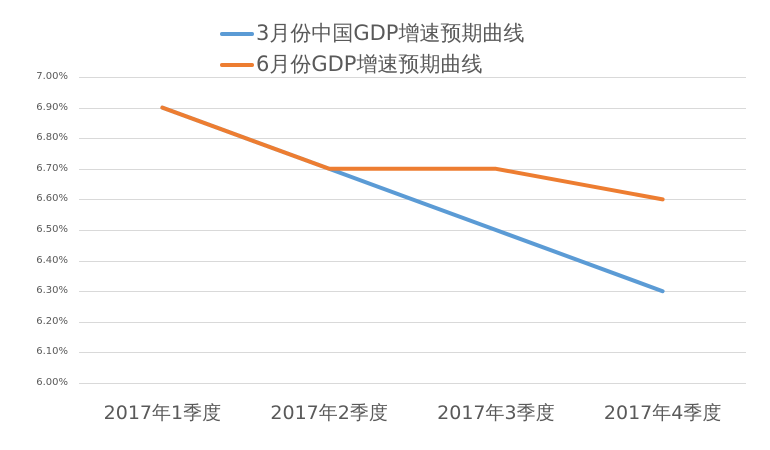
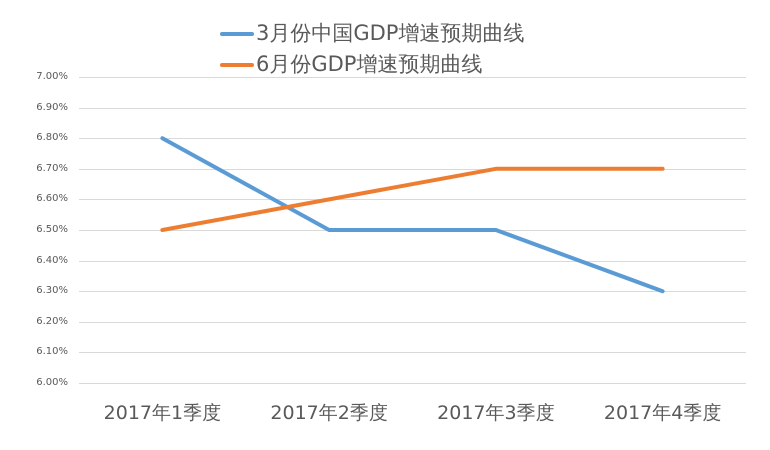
3月份中国GDP增速预期曲线/2017年1季度: 6.9% -> 6.8%
6月份GDP增速预期曲线/2017年1季度: 6.9% -> 6.5%
3月份中国GDP增速预期曲线/2017年2季度: 6.7% -> 6.5%
6月份GDP增速预期曲线/2017年2季度: 6.7% -> 6.6%
6月份GDP增速预期曲线/2017年4季度: 6.6% -> 6.7%
